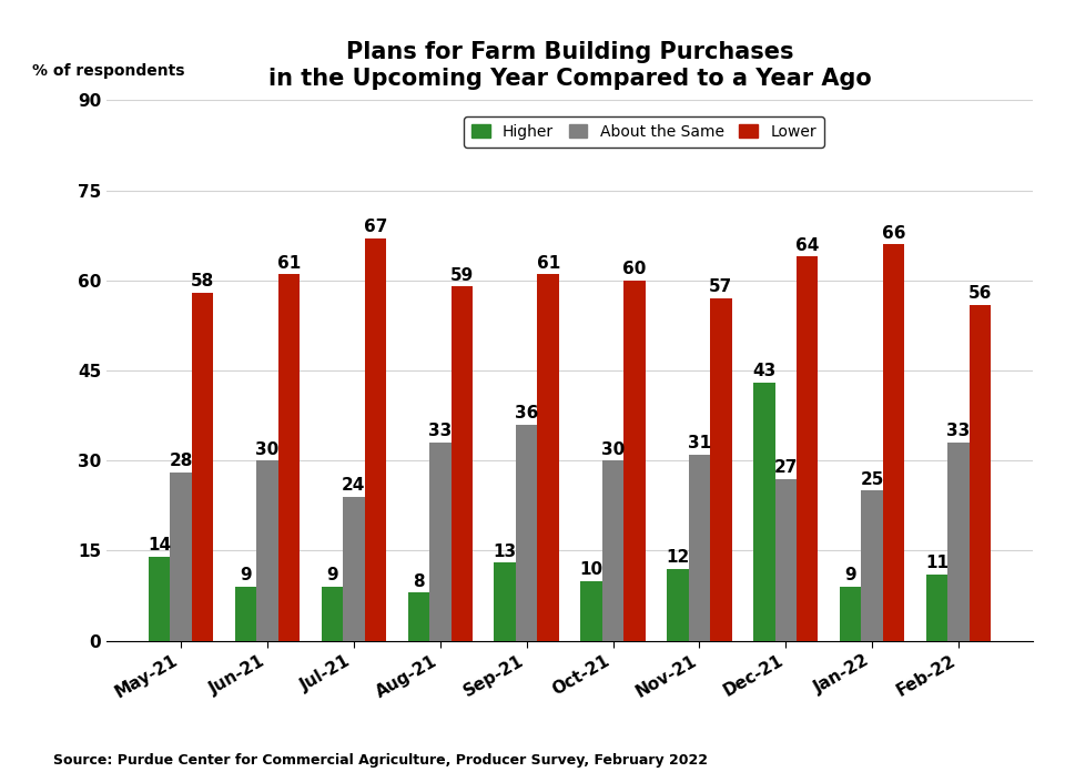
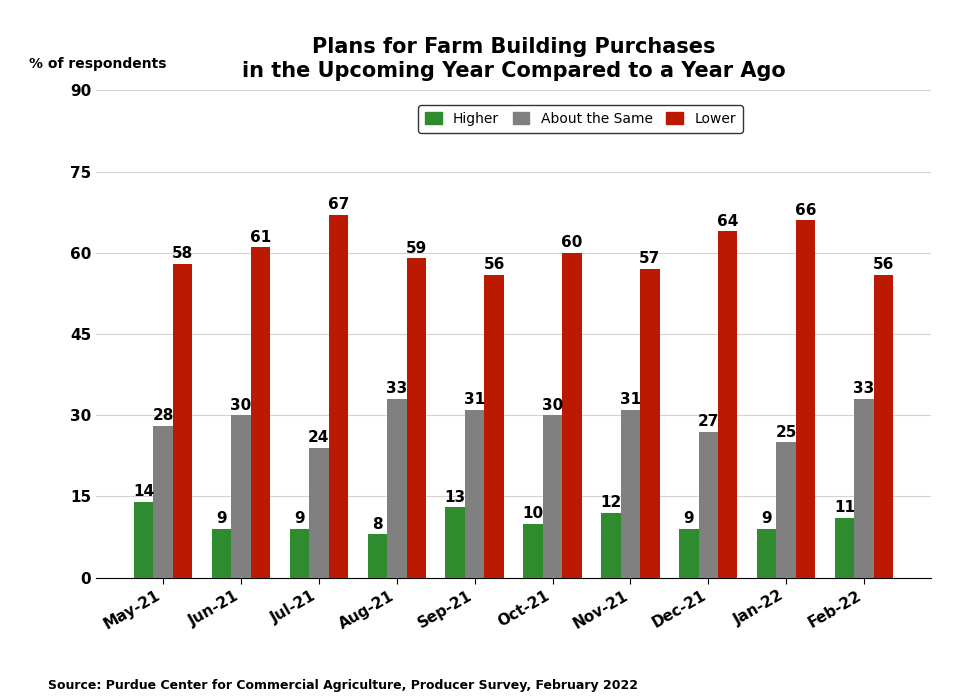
About the Same/Sep-21: 36 -> 31
Lower/Sep-21: 61 -> 56
Higher/Dec-21: 43 -> 9
